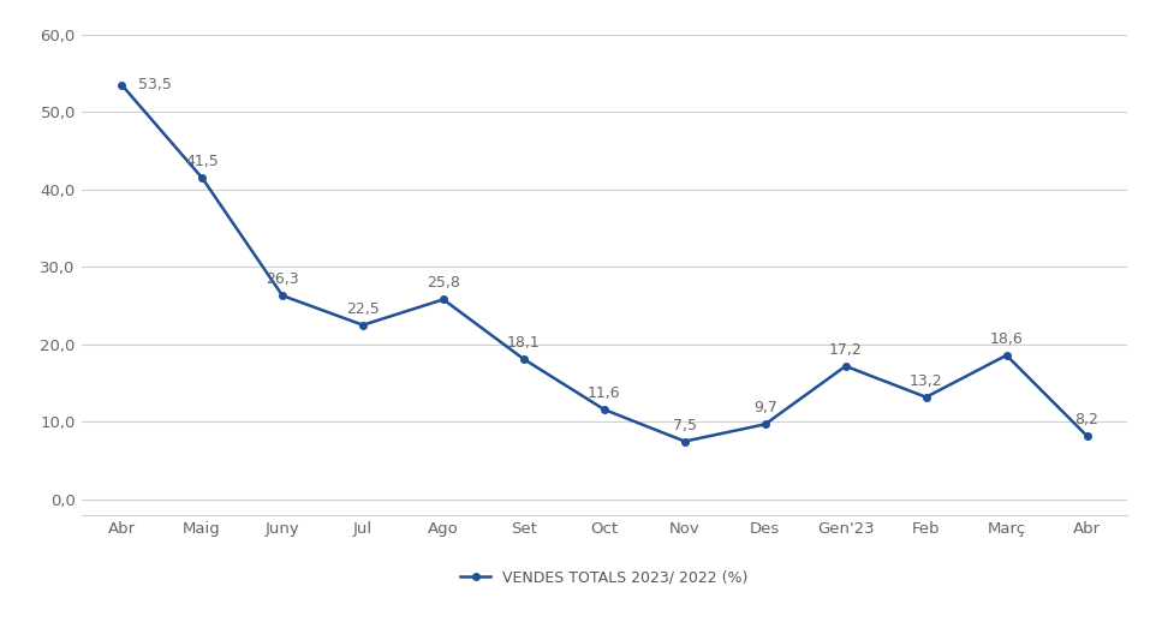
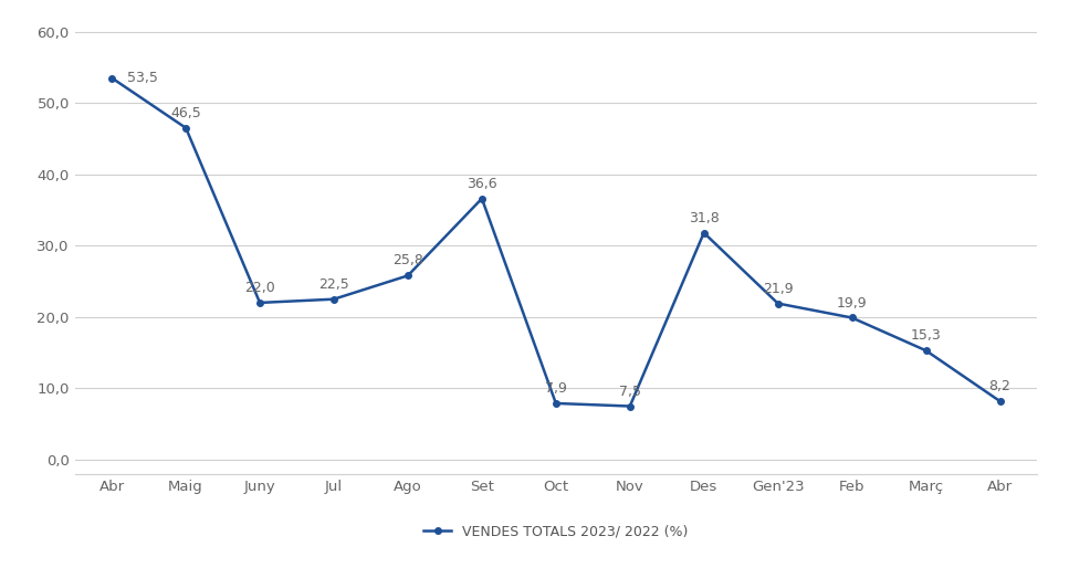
Maig: 41,5 -> 46,5
Juny: 26,3 -> 22,0
Set: 18,1 -> 36,6
Oct: 11,6 -> 7,9
Des: 9,7 -> 31,8
Gen'23: 17,2 -> 21,9
Feb: 13,2 -> 19,9
Març: 18,6 -> 15,3
